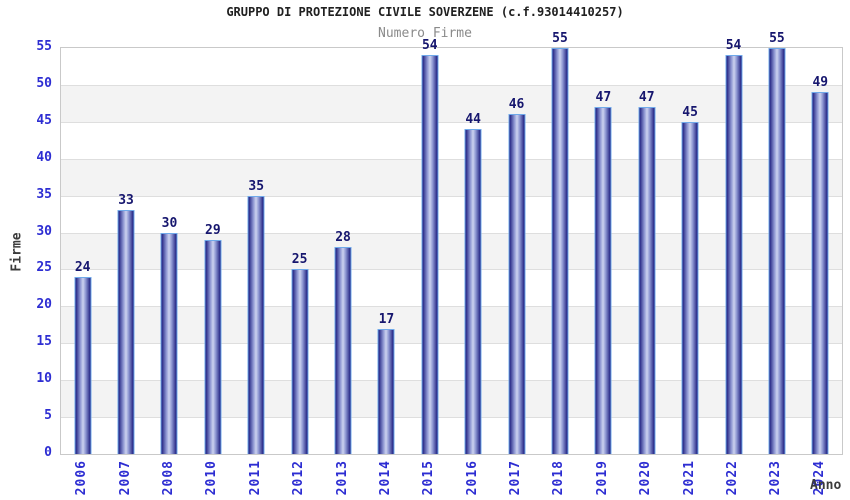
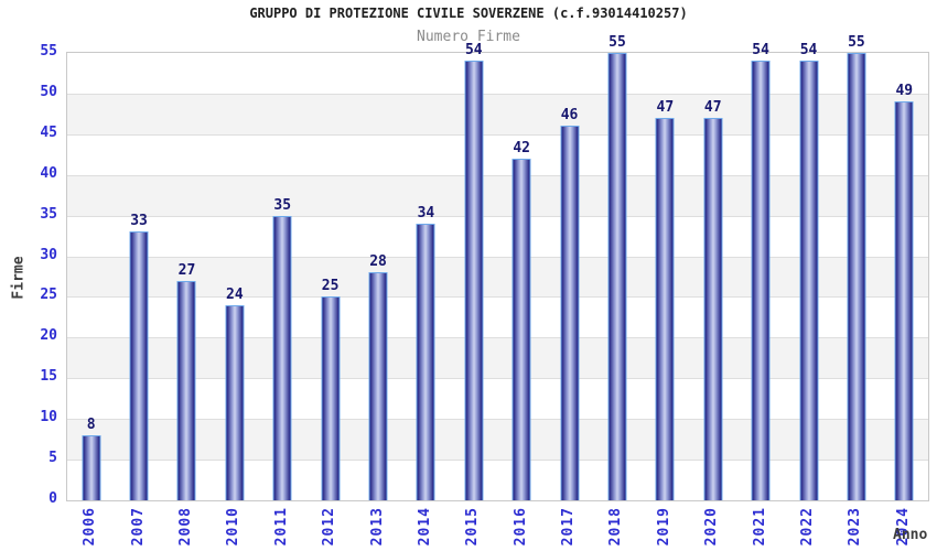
2006: 24 -> 8
2008: 30 -> 27
2010: 29 -> 24
2014: 17 -> 34
2016: 44 -> 42
2021: 45 -> 54
